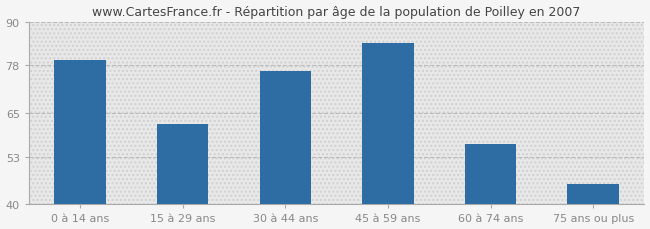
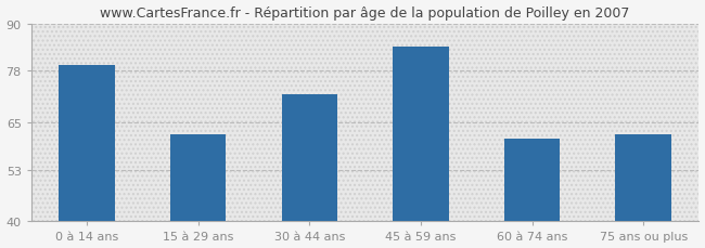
30 à 44 ans: 76.5 -> 72.0
60 à 74 ans: 56.5 -> 61.0
75 ans ou plus: 45.5 -> 62.0
